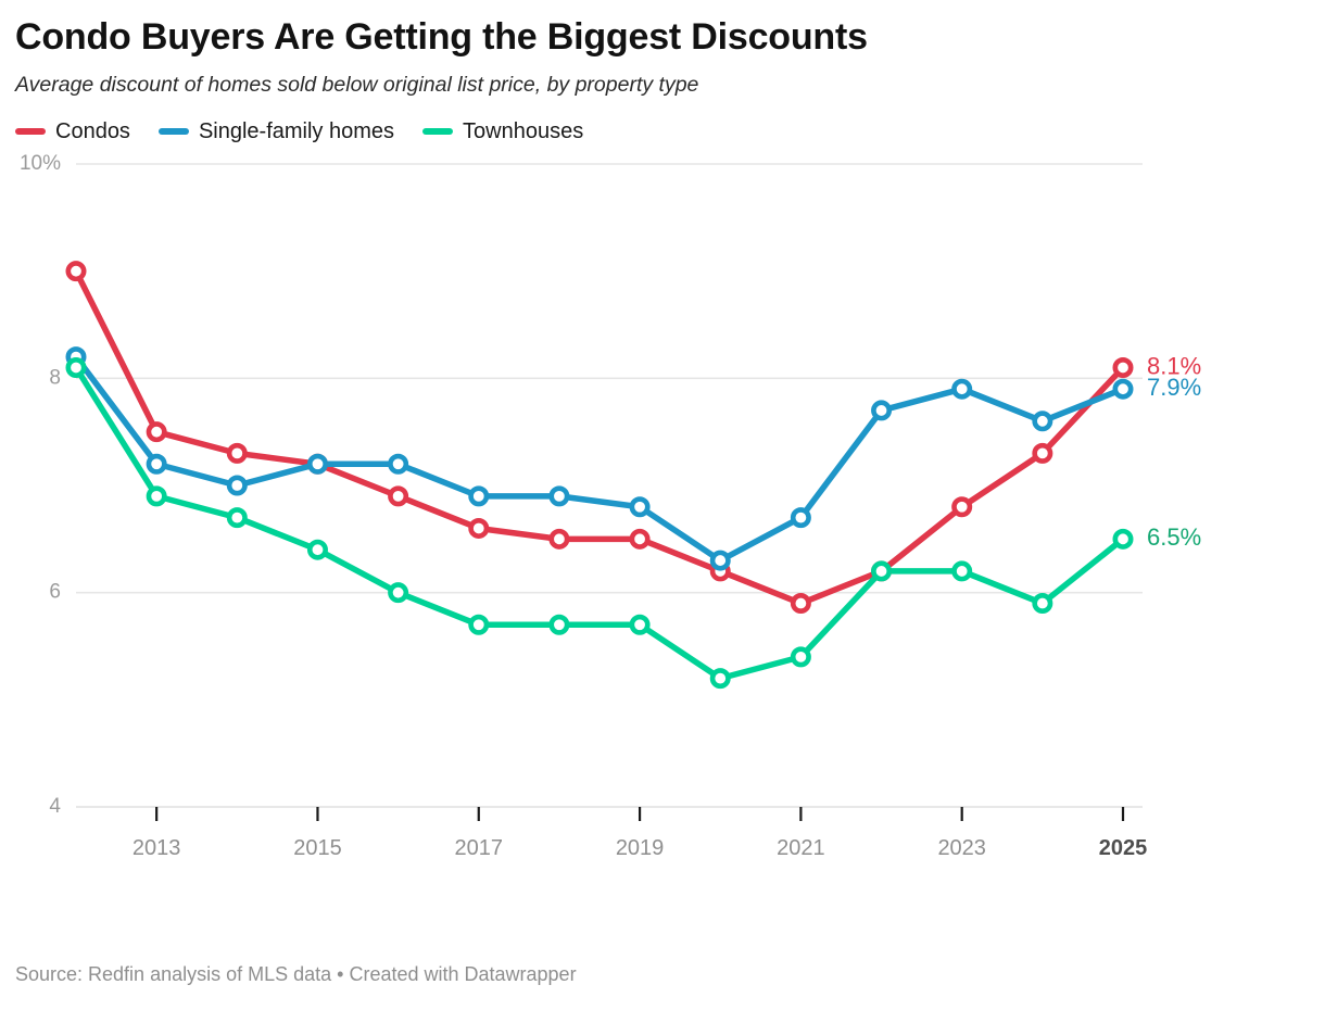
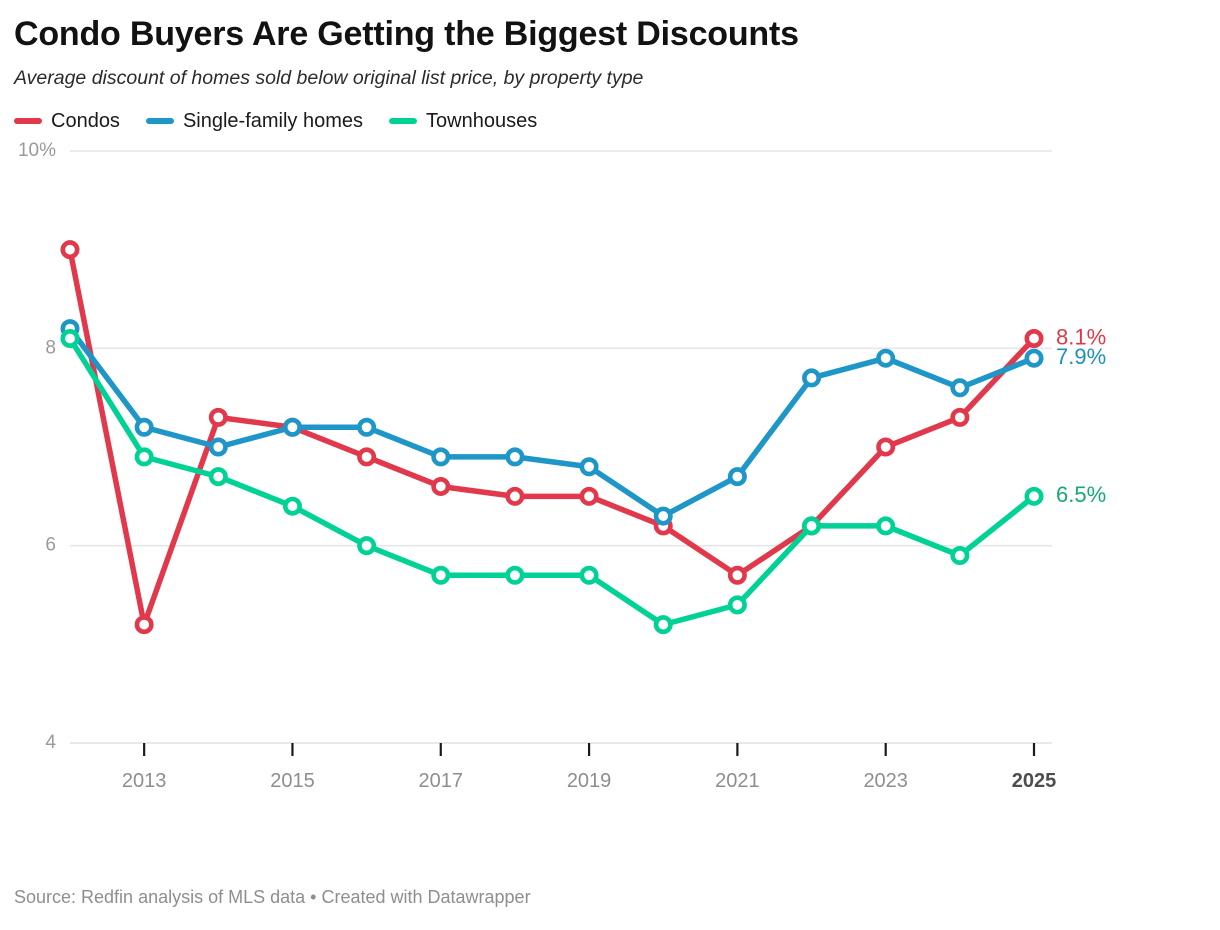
Condos/2013: 7.5% -> 5.2%
Condos/2021: 5.9% -> 5.7%
Condos/2023: 6.8% -> 7.0%
